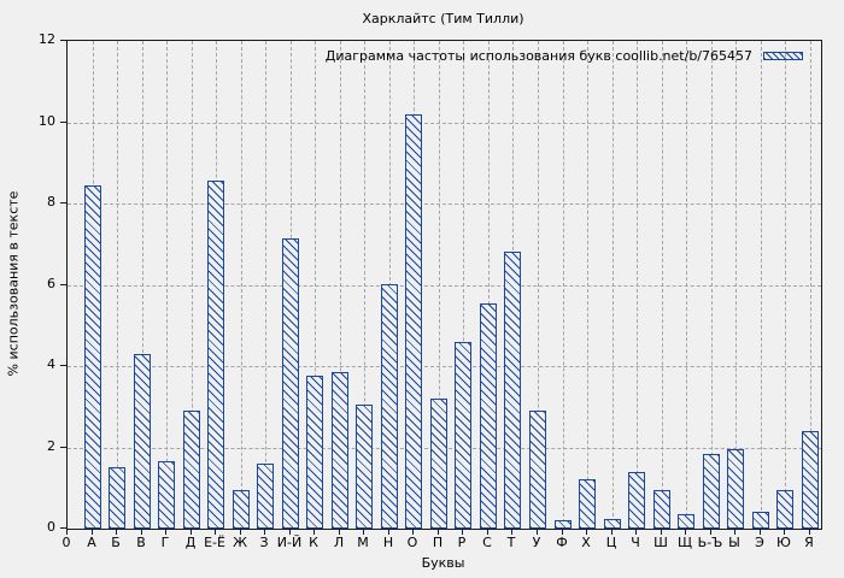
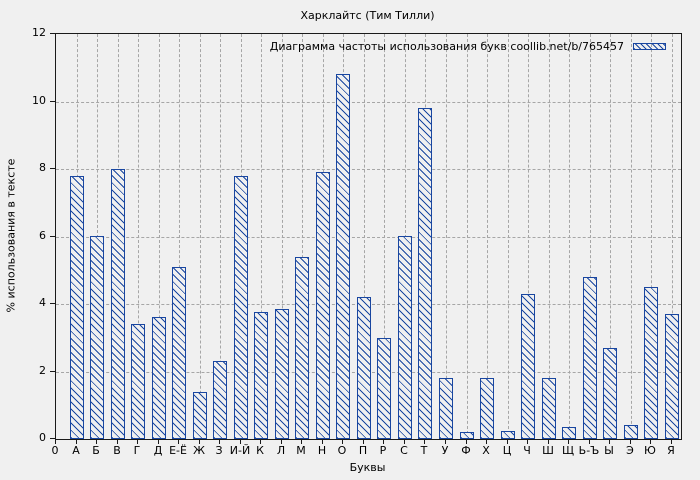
А: 8.4 -> 7.8
Б: 1.5 -> 6.0
В: 4.3 -> 8.0
Г: 1.6 -> 3.4
Д: 2.9 -> 3.6
Е-Ё: 8.6 -> 5.1
Ж: 0.9 -> 1.4
З: 1.6 -> 2.3
И-Й: 7.2 -> 7.8
М: 3.0 -> 5.4
Н: 6.0 -> 7.9
О: 10.2 -> 10.8
П: 3.2 -> 4.2
Р: 4.6 -> 3.0
С: 5.5 -> 6.0
Т: 6.8 -> 9.8
У: 2.9 -> 1.8
Х: 1.2 -> 1.8
Ч: 1.4 -> 4.3
Ш: 0.9 -> 1.8
Ь-Ъ: 1.9 -> 4.8
Ы: 1.9 -> 2.7
Ю: 0.9 -> 4.5
Я: 2.4 -> 3.7
